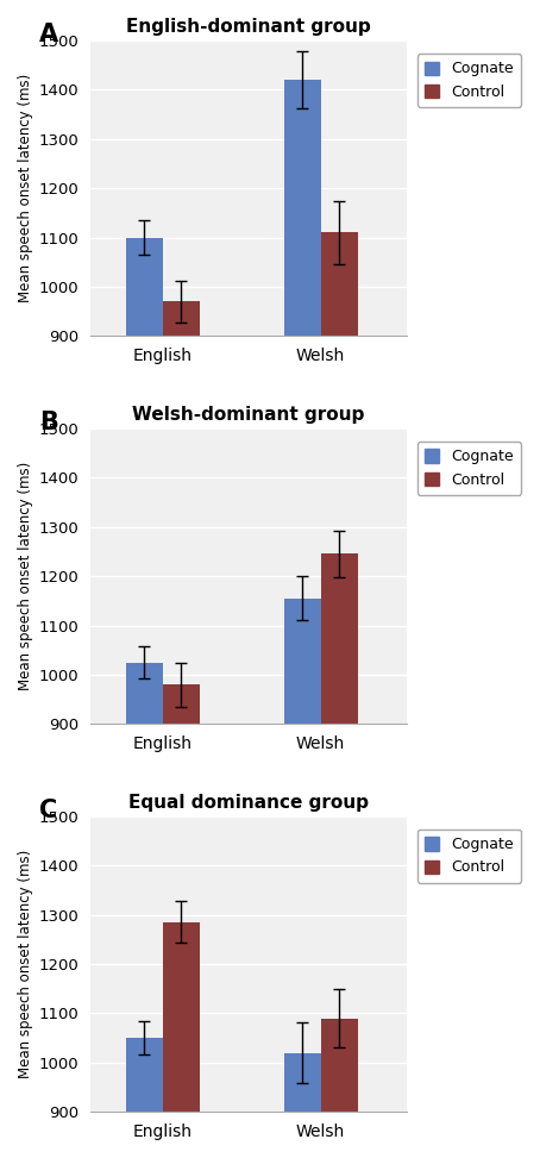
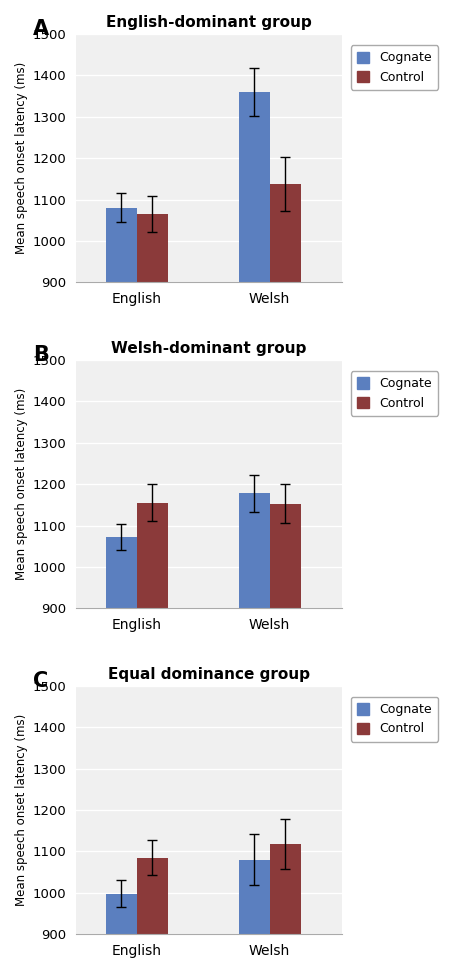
English-dominant group/Cognate/English: 1100 -> 1080
English-dominant group/Control/English: 970 -> 1065
English-dominant group/Cognate/Welsh: 1420 -> 1360
English-dominant group/Control/Welsh: 1110 -> 1138
Welsh-dominant group/Cognate/English: 1025 -> 1072
Welsh-dominant group/Control/English: 980 -> 1155
Welsh-dominant group/Cognate/Welsh: 1155 -> 1178
Welsh-dominant group/Control/Welsh: 1245 -> 1153
Equal dominance group/Cognate/English: 1050 -> 998
Equal dominance group/Control/English: 1285 -> 1085
Equal dominance group/Cognate/Welsh: 1020 -> 1080
Equal dominance group/Control/Welsh: 1090 -> 1118
